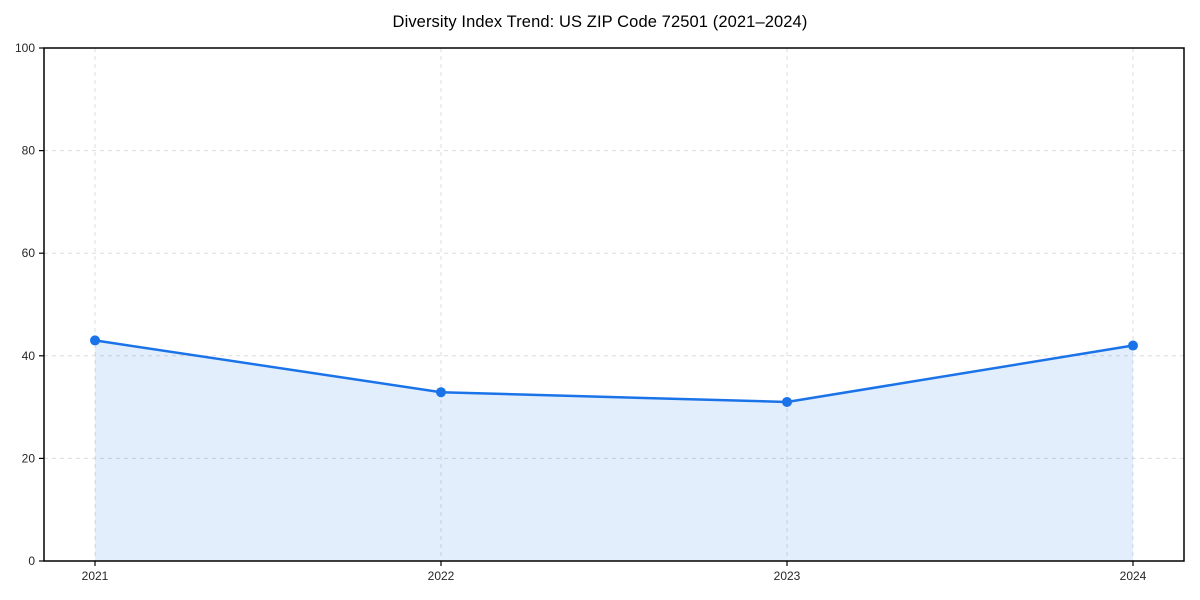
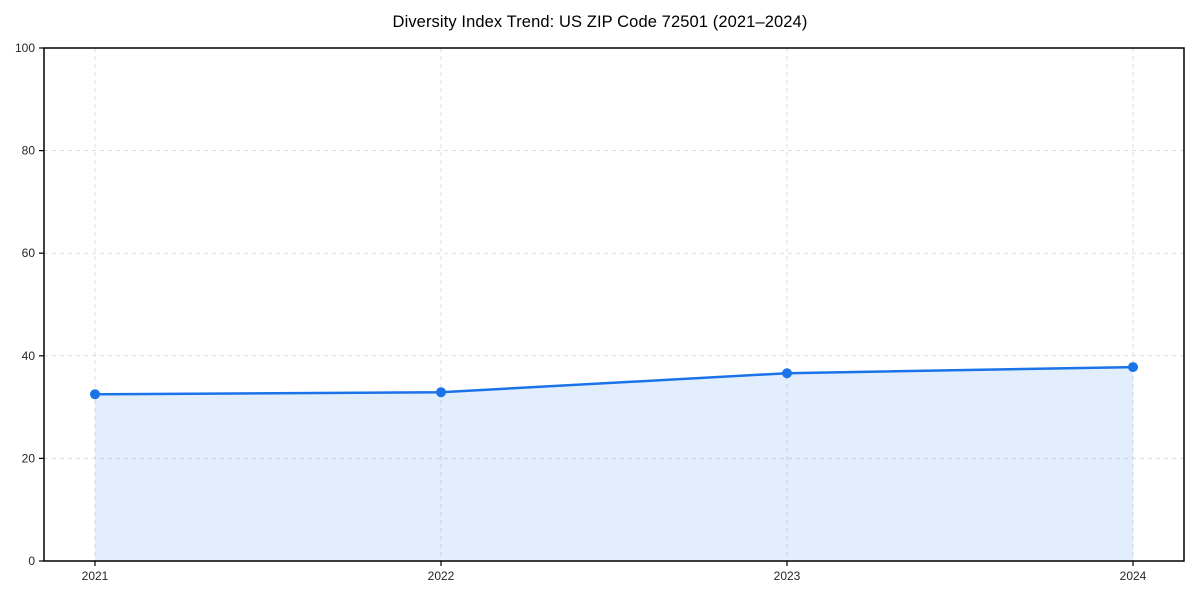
2021: 43 -> 32
2023: 31 -> 37
2024: 42 -> 38
